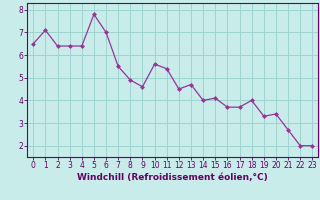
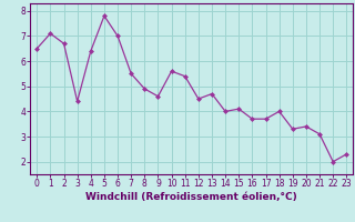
2: 6.4 -> 6.7
3: 6.4 -> 4.4
21: 2.7 -> 3.1
23: 2.0 -> 2.3
